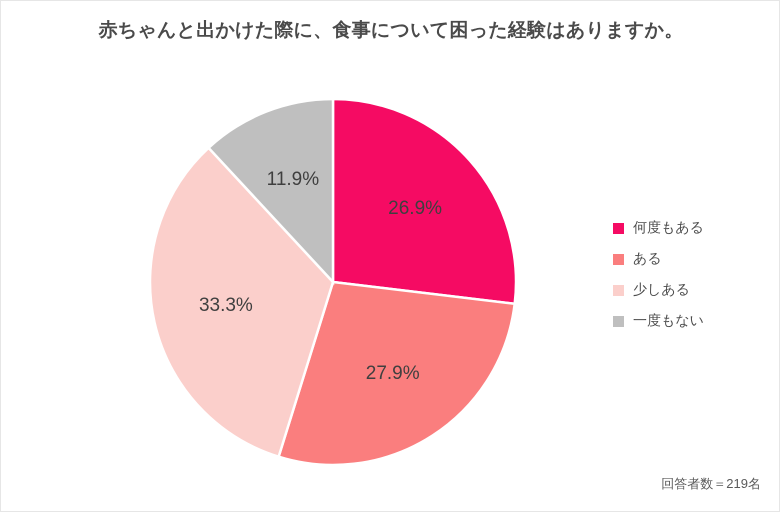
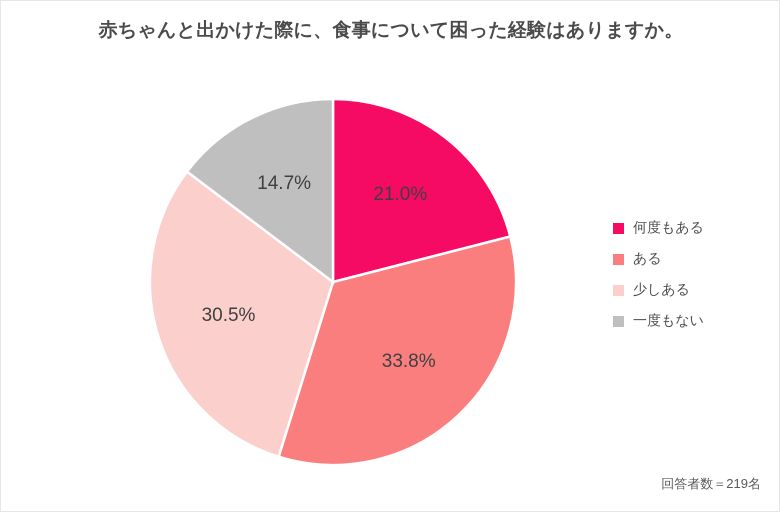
何度もある: 26.9% -> 21.0%
ある: 27.9% -> 33.8%
少しある: 33.3% -> 30.5%
一度もない: 11.9% -> 14.7%
